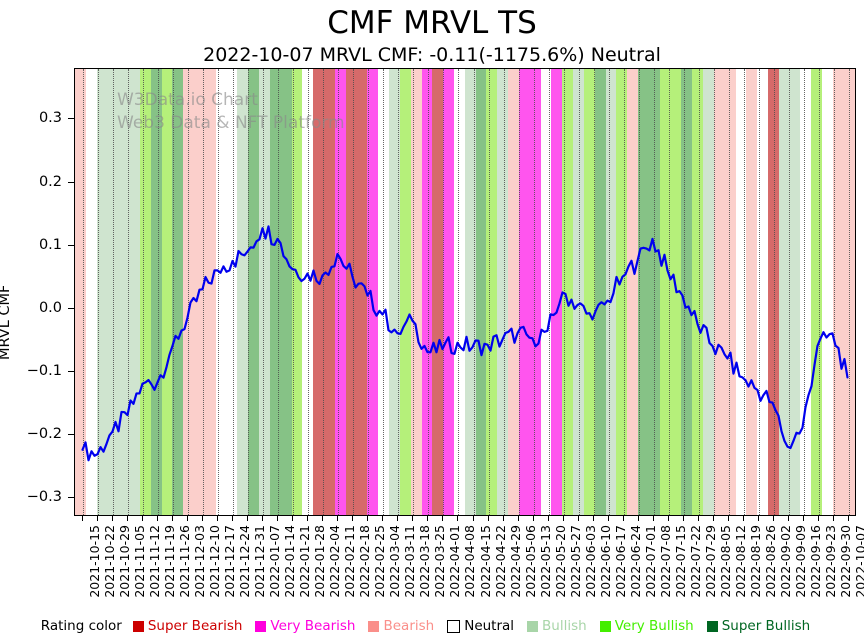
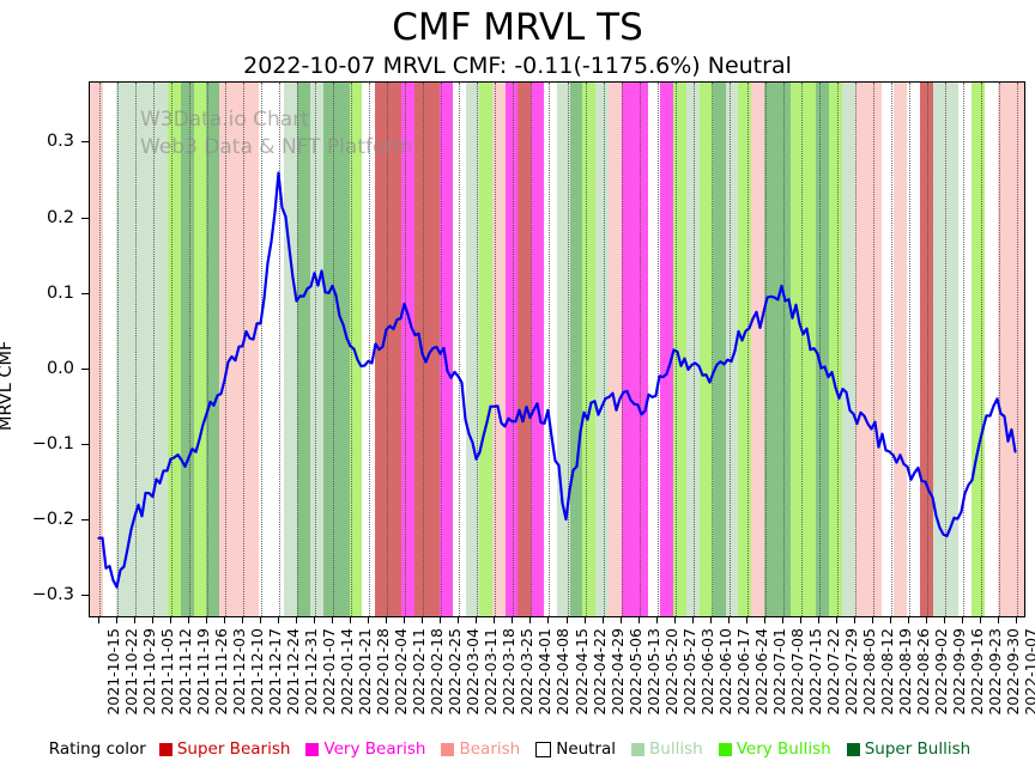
2021-10-22: -0.23 -> -0.29
2021-12-24: 0.07 -> 0.26
2022-01-21: 0.06 -> 0.03
2022-01-28: 0.06 -> 0.01
2022-02-18: 0.05 -> 0.02
2022-03-11: -0.04 -> -0.12
2022-03-18: -0.02 -> -0.05
2022-04-15: -0.06 -> -0.20
2022-09-23: -0.06 -> -0.10
